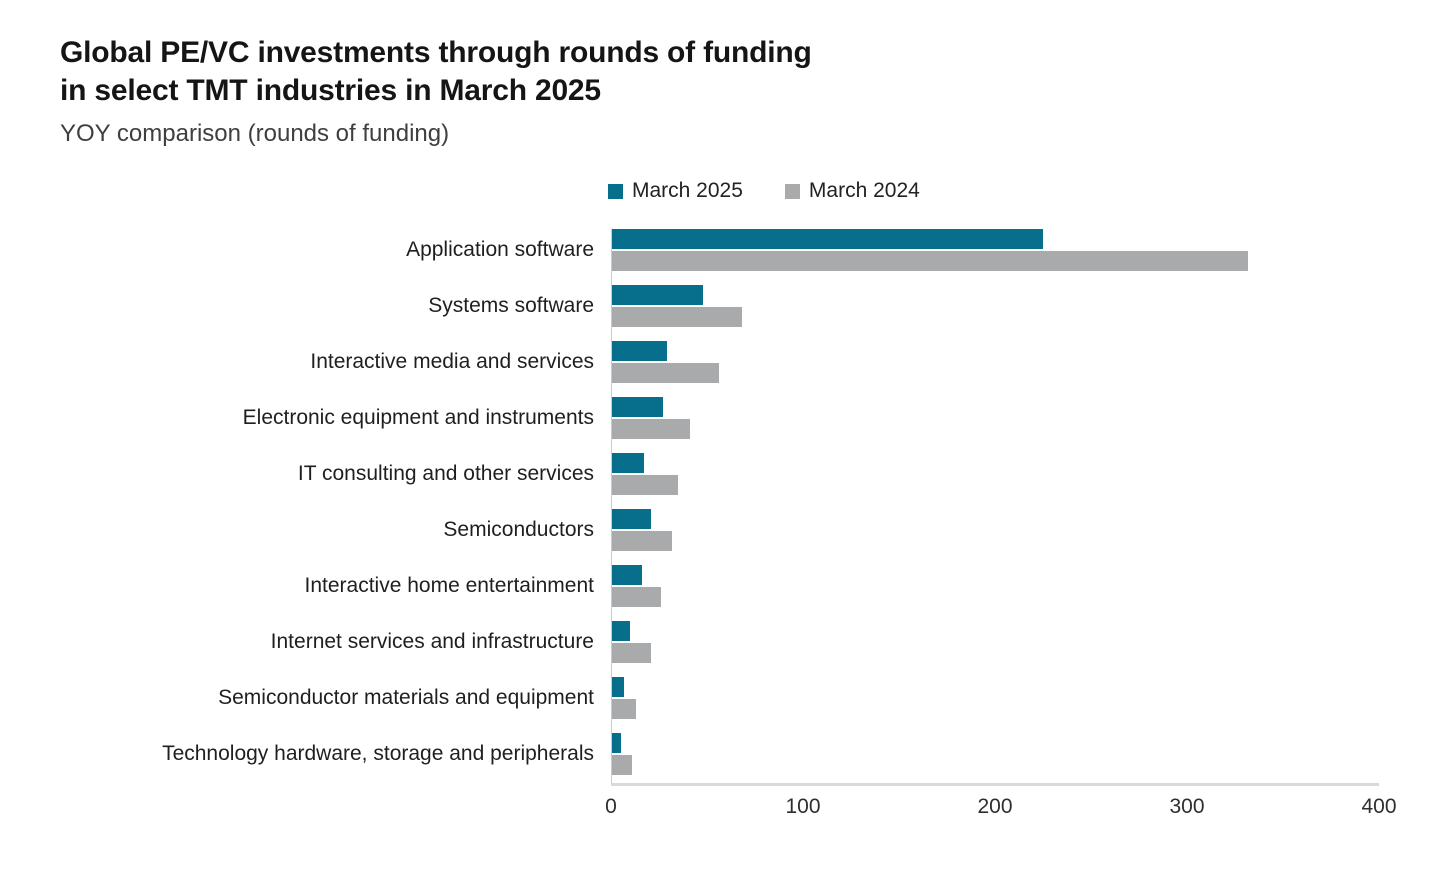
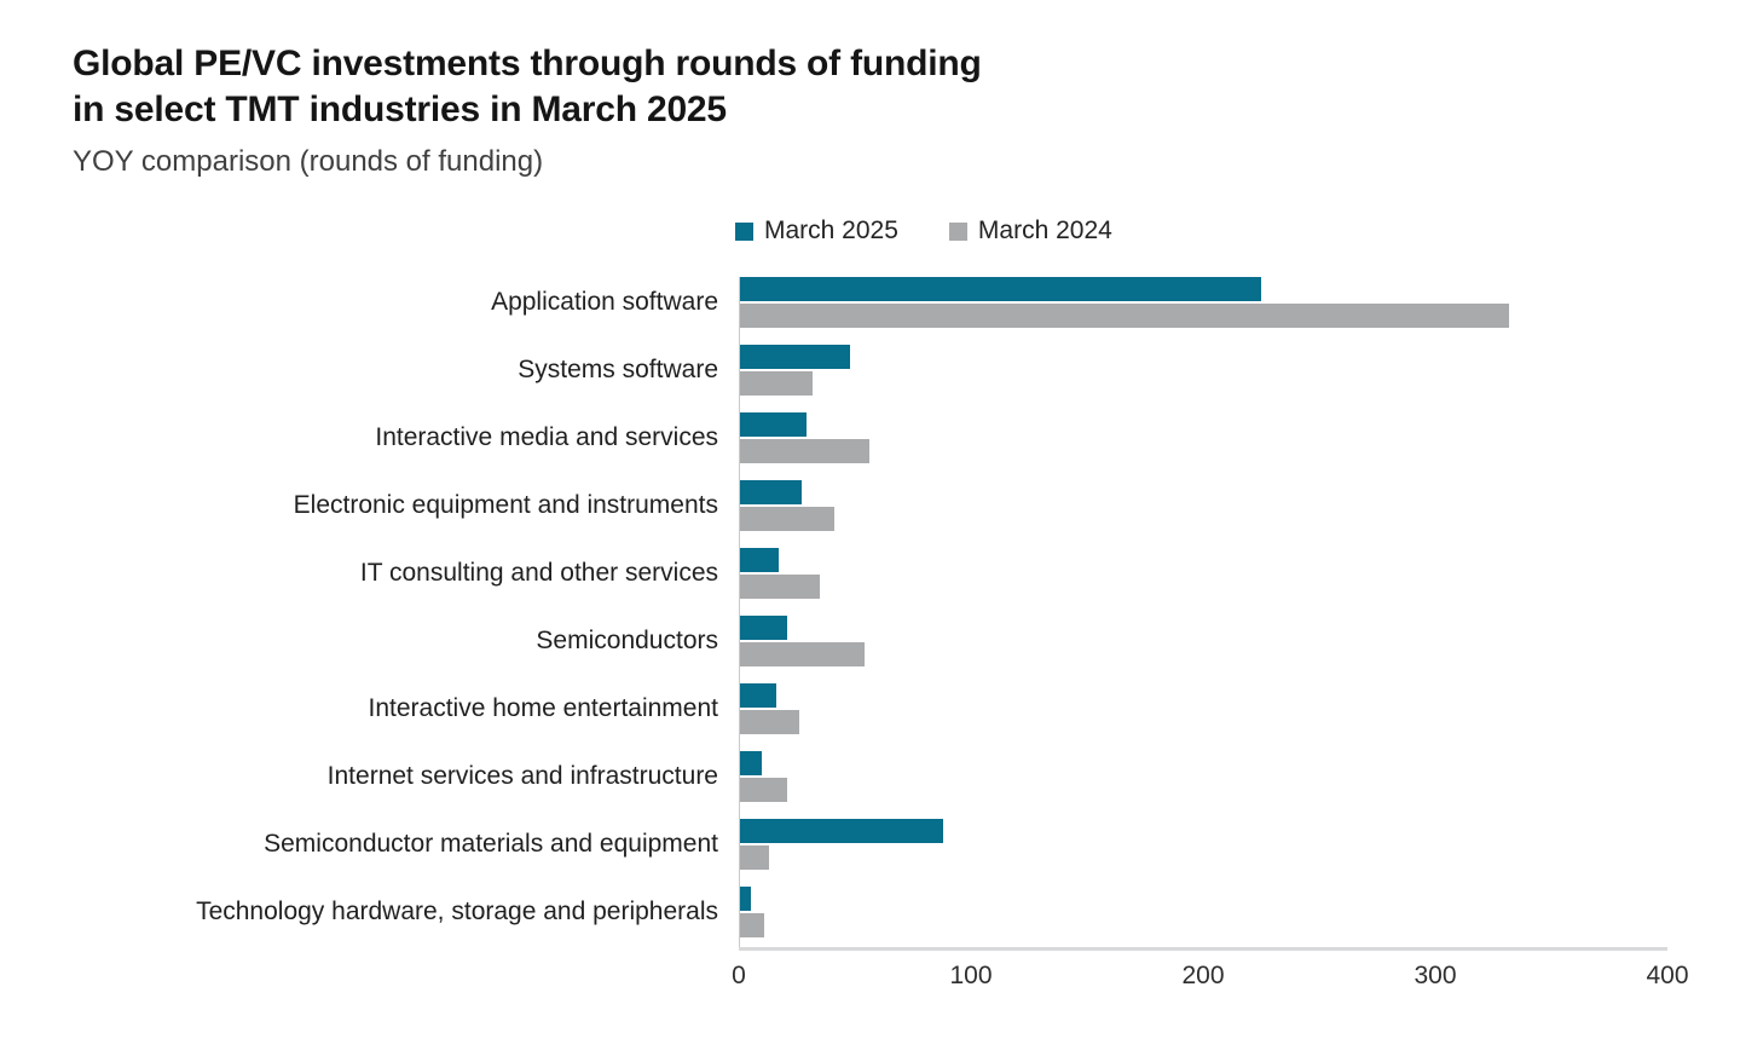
March 2024/Systems software: 68 -> 32
March 2024/Semiconductors: 32 -> 54
March 2025/Semiconductor materials and equipment: 7 -> 88
